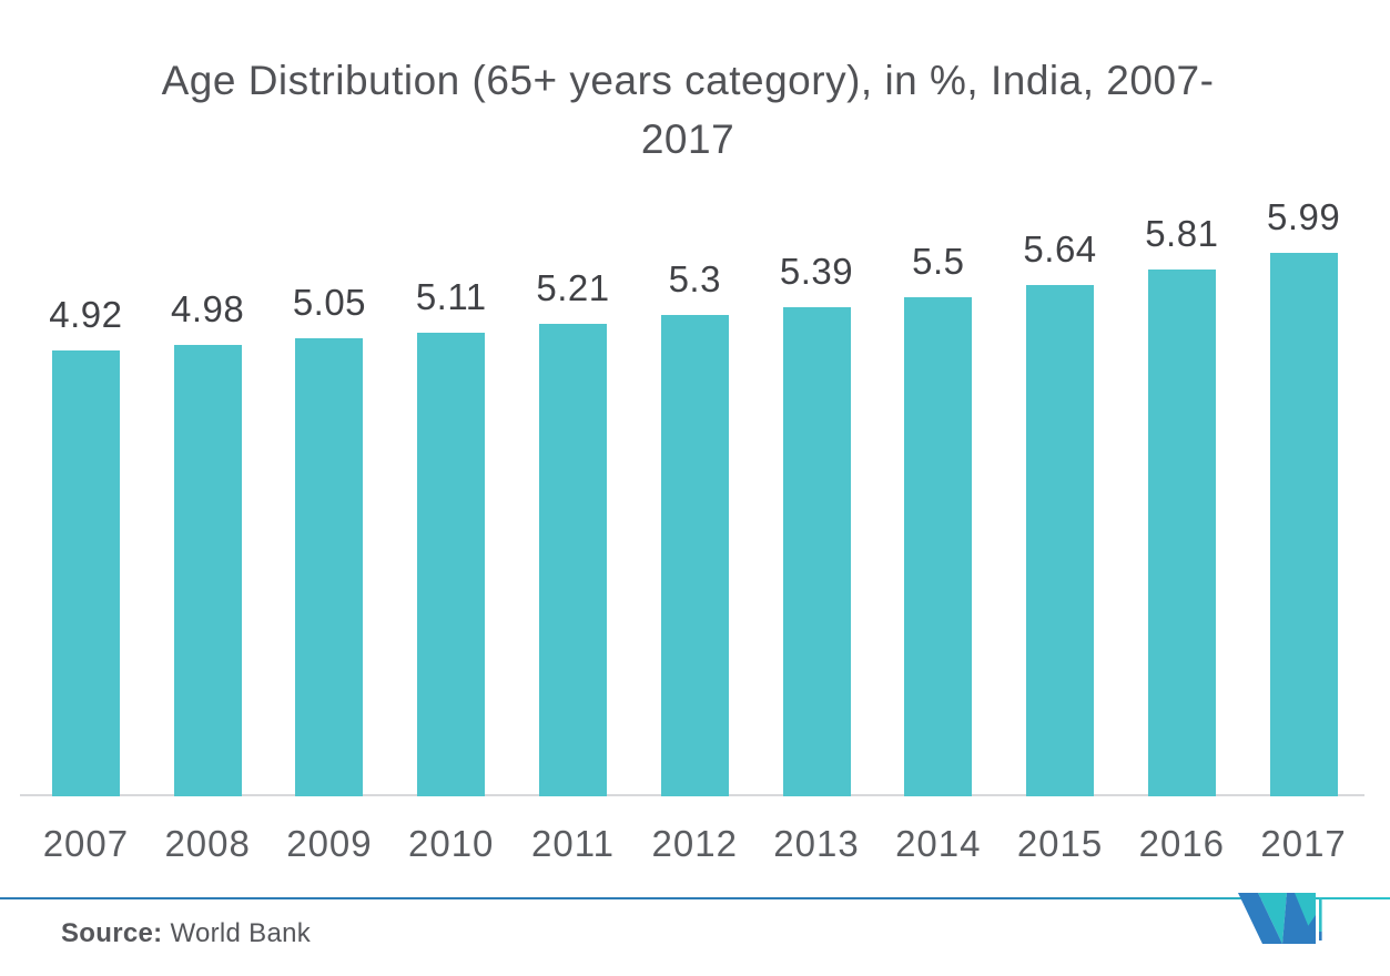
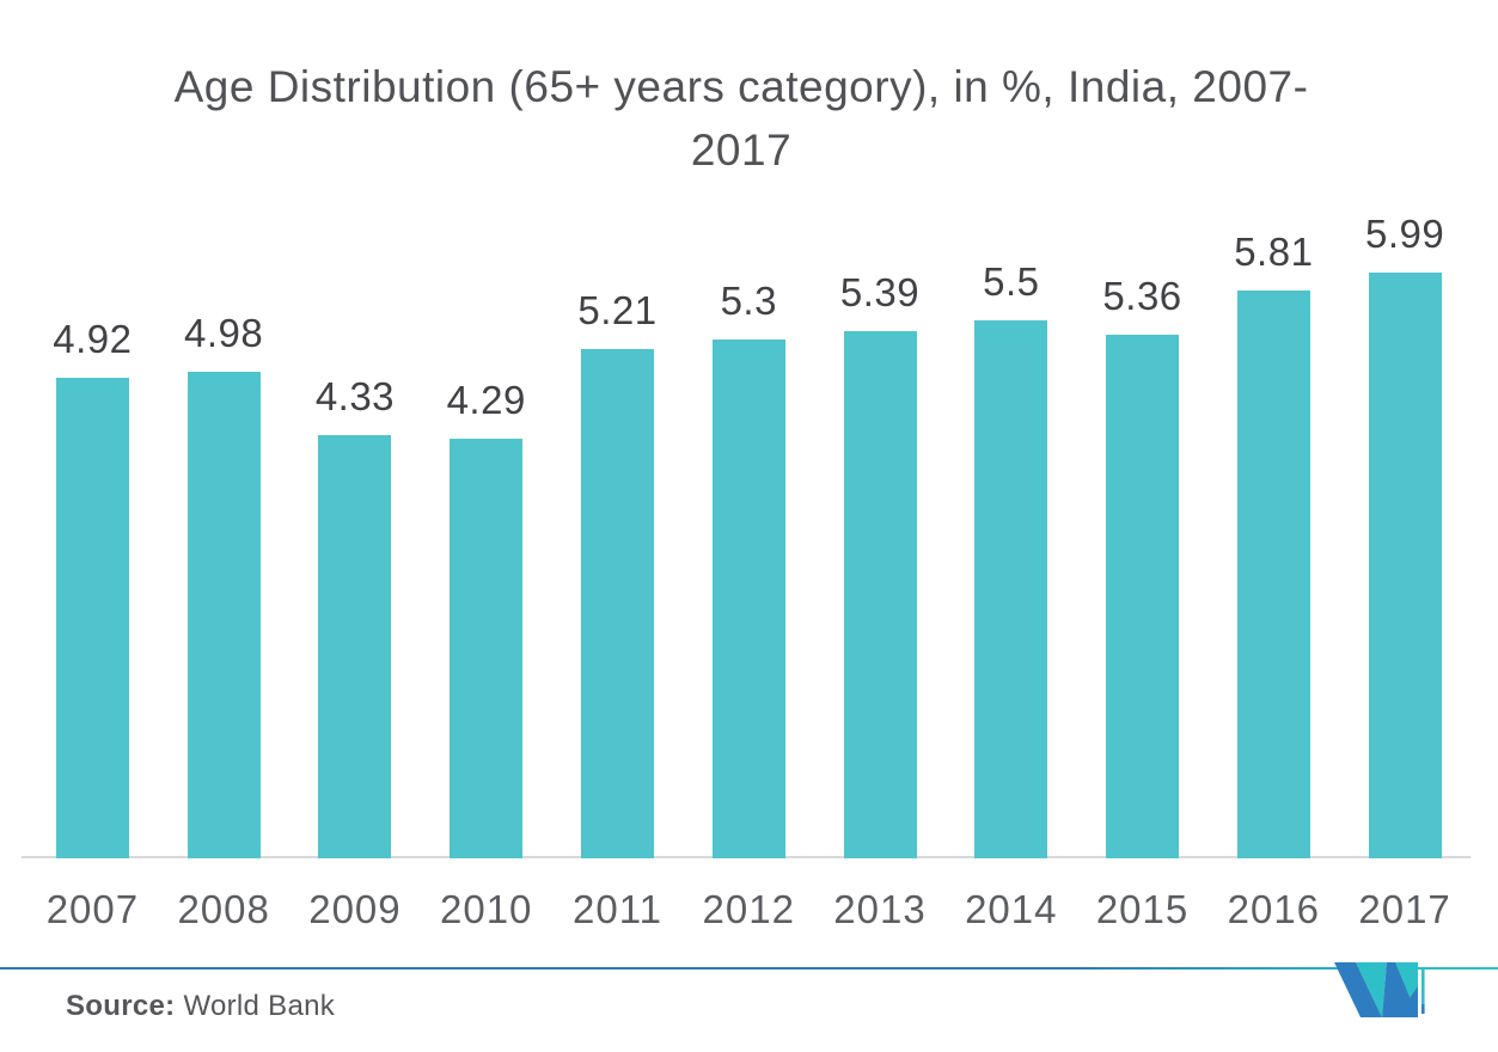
2009: 5.05 -> 4.33
2010: 5.11 -> 4.29
2015: 5.64 -> 5.36
